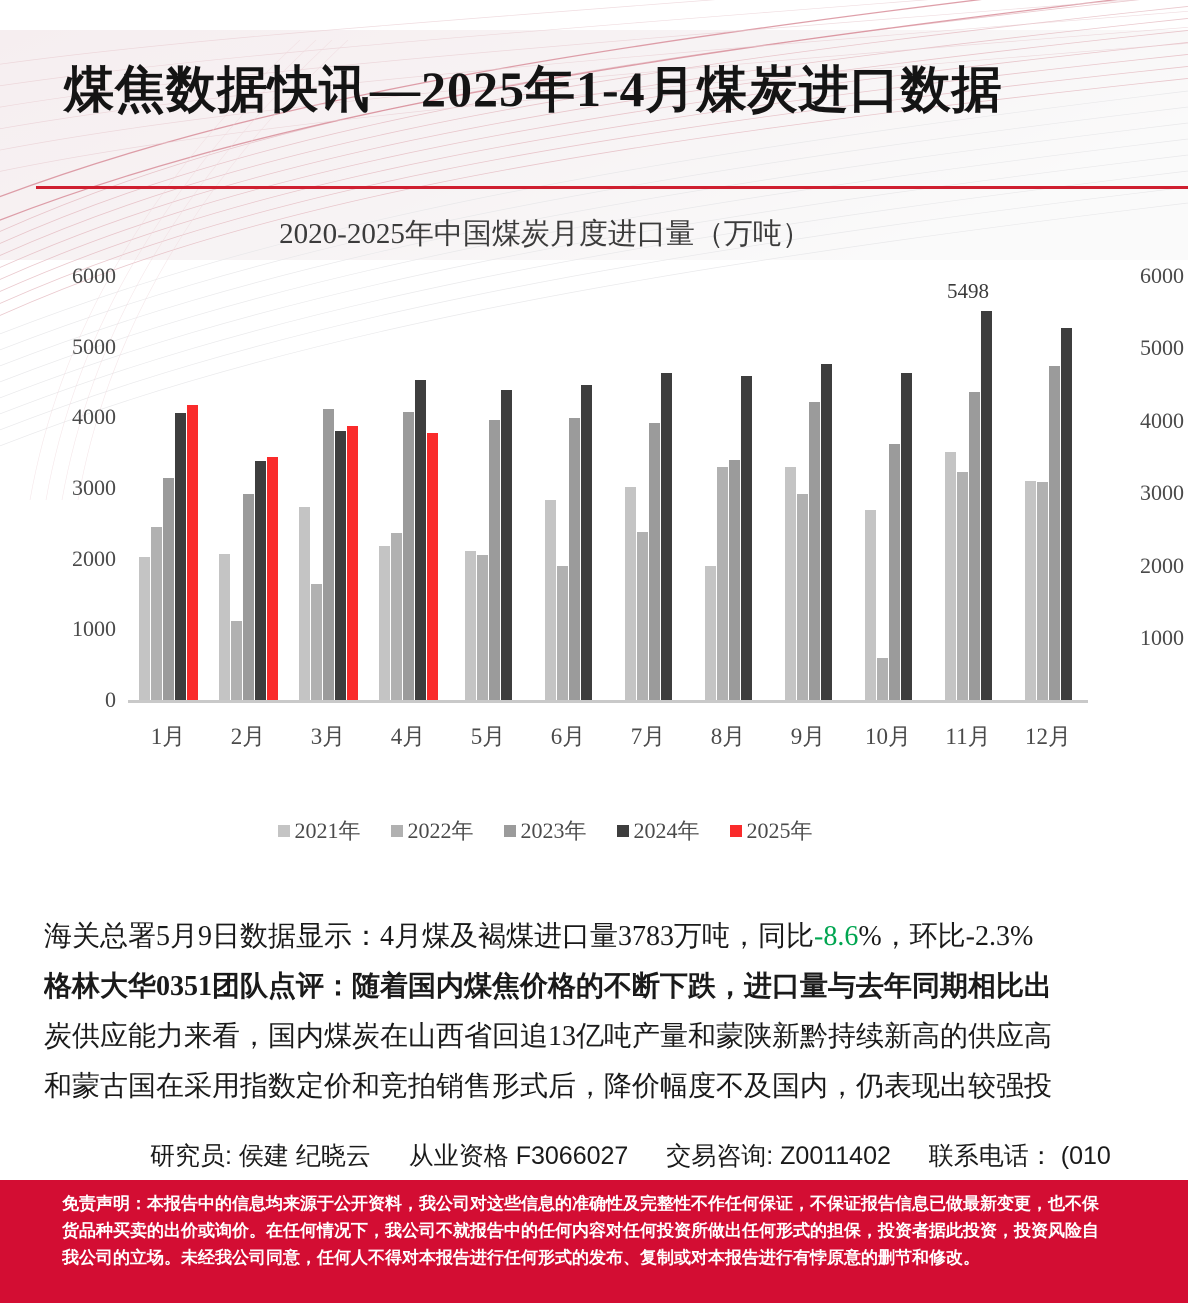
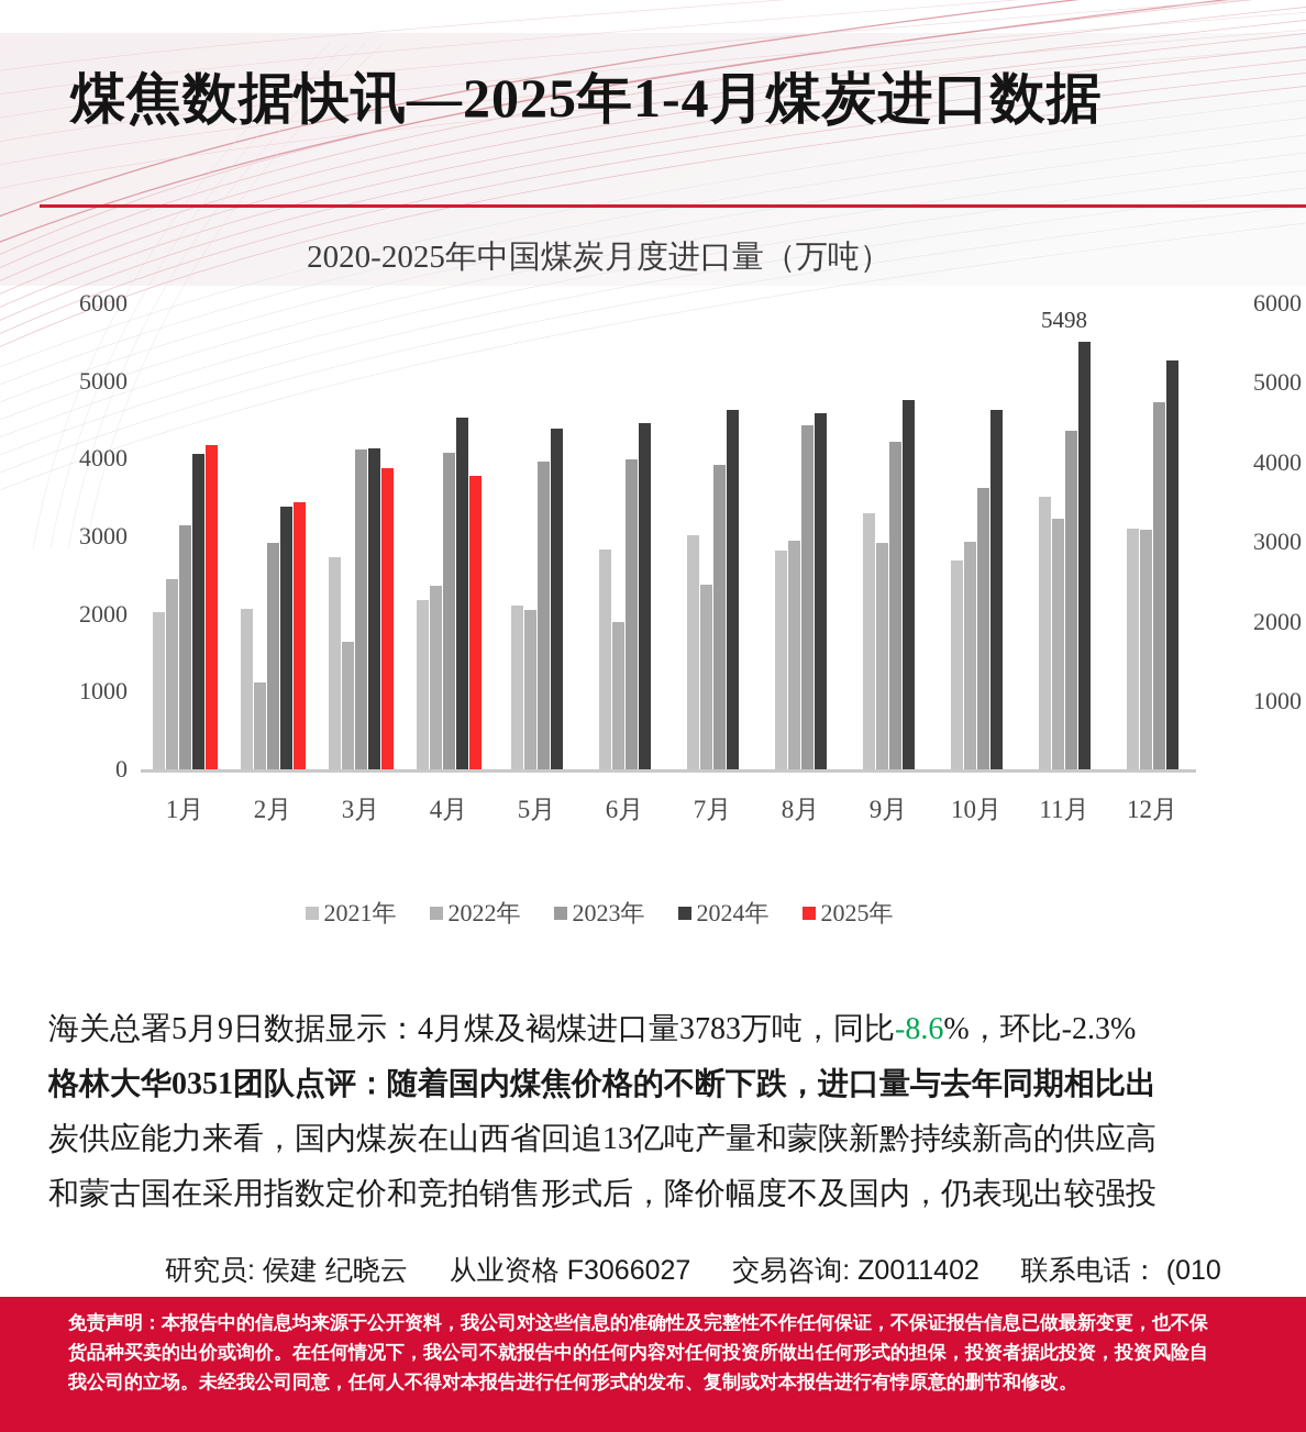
2024年/3月: 3800 -> 4100
2021年/8月: 1900 -> 2800
2022年/8月: 3300 -> 2900
2023年/8月: 3400 -> 4400
2022年/10月: 600 -> 2900
